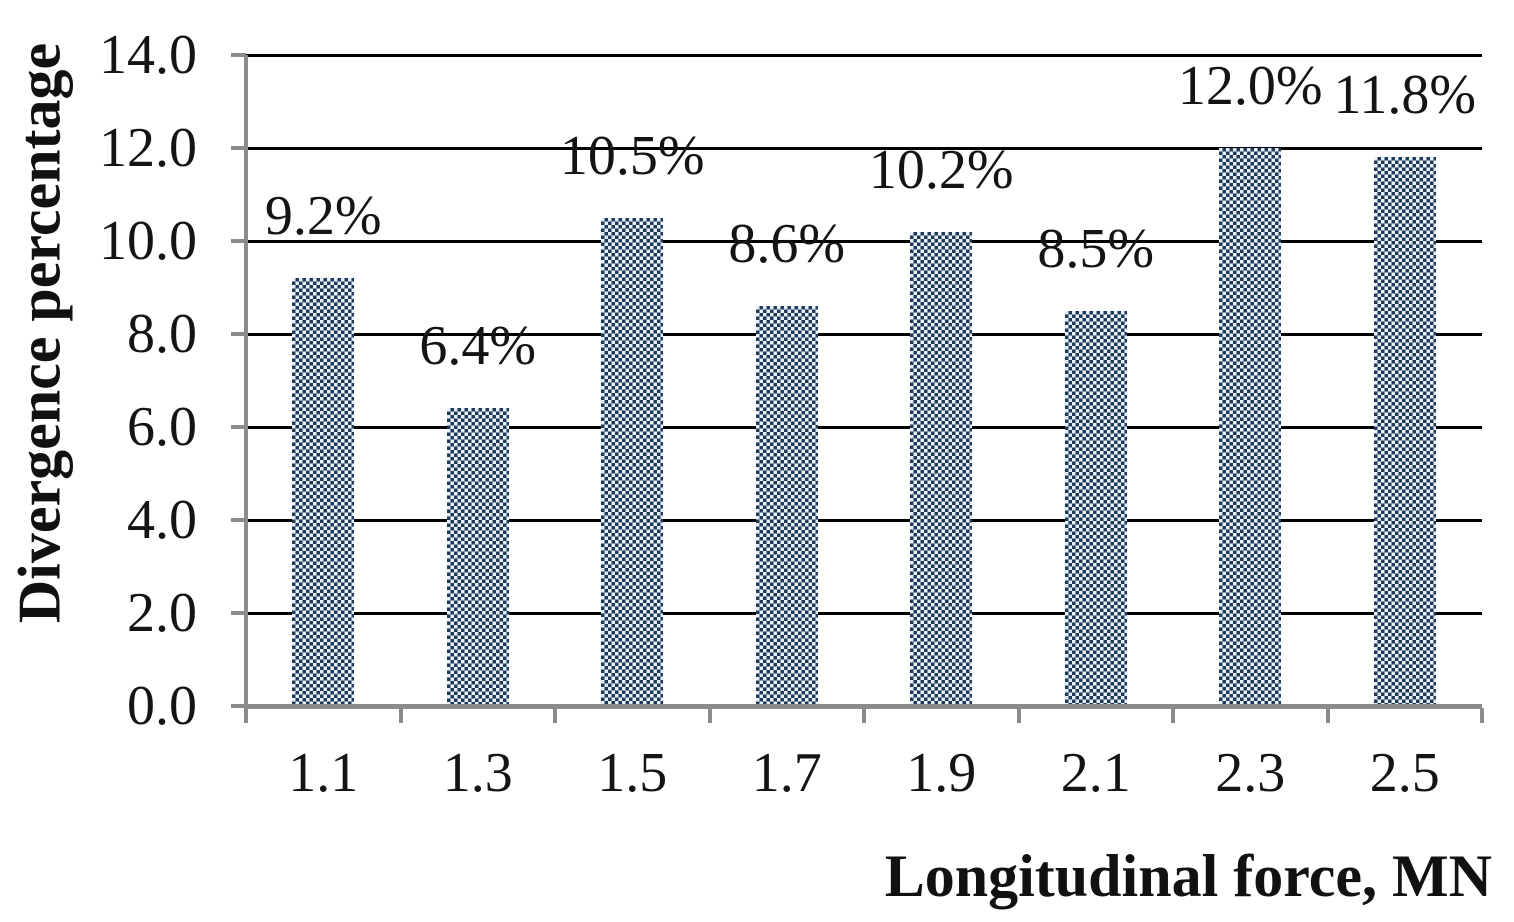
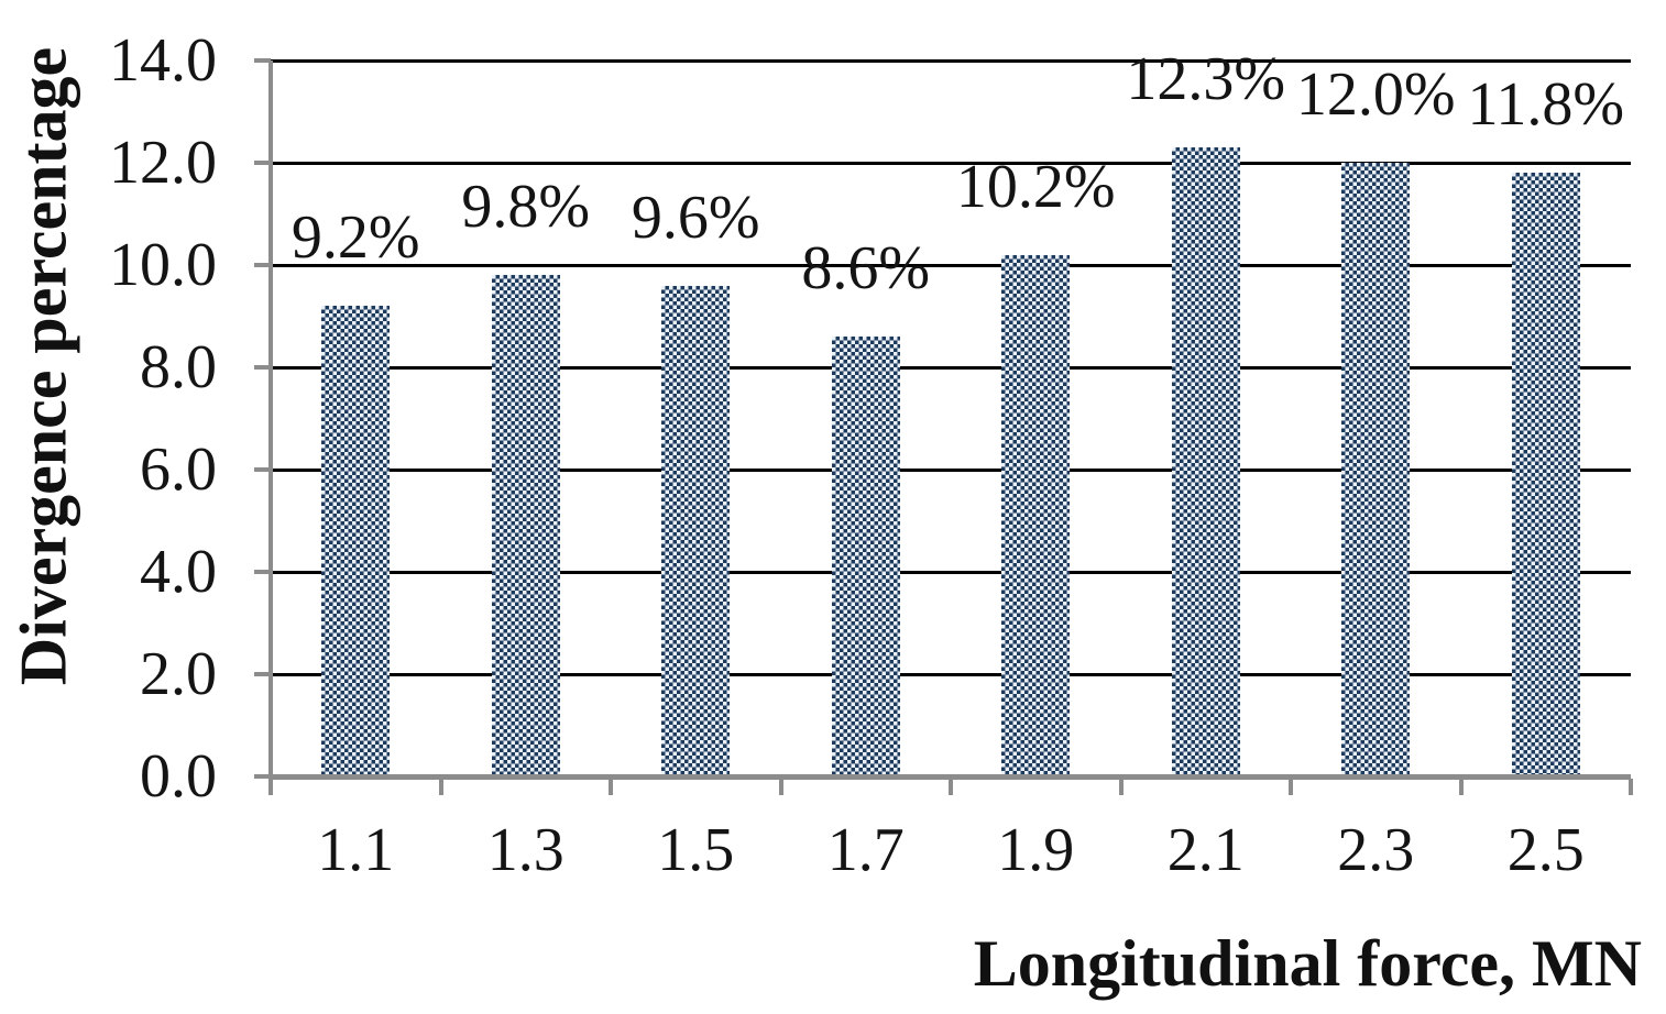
1.3: 6.4% -> 9.8%
1.5: 10.5% -> 9.6%
2.1: 8.5% -> 12.3%
